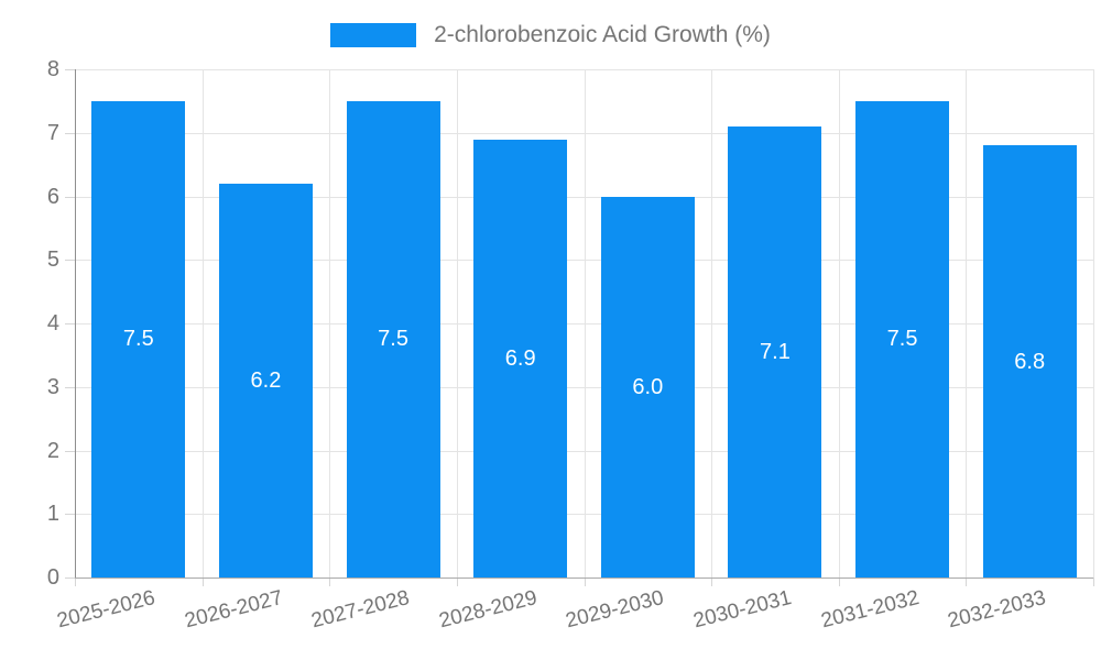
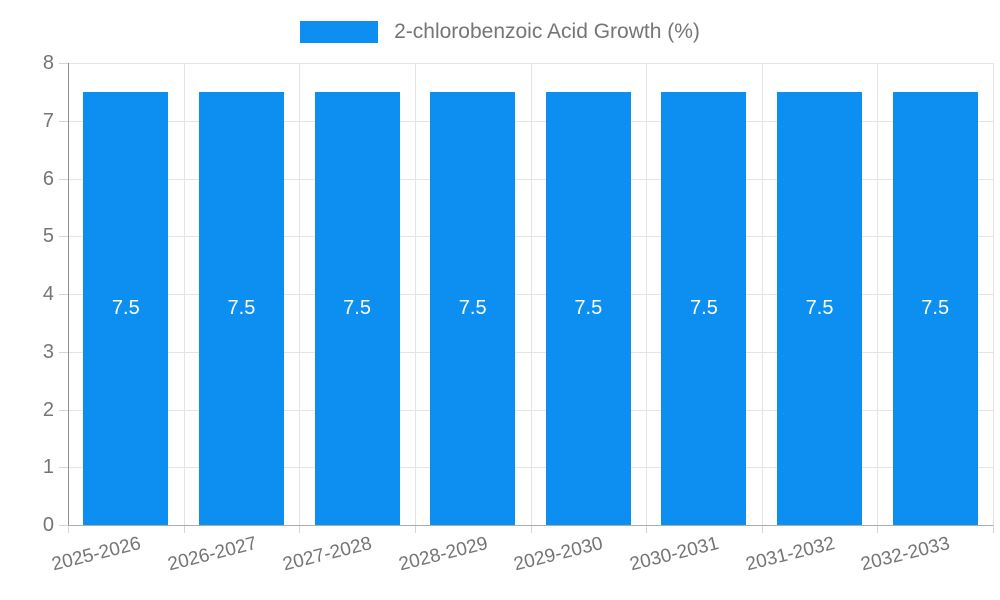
2026-2027: 6.2 -> 7.5
2028-2029: 6.9 -> 7.5
2029-2030: 6.0 -> 7.5
2030-2031: 7.1 -> 7.5
2032-2033: 6.8 -> 7.5
